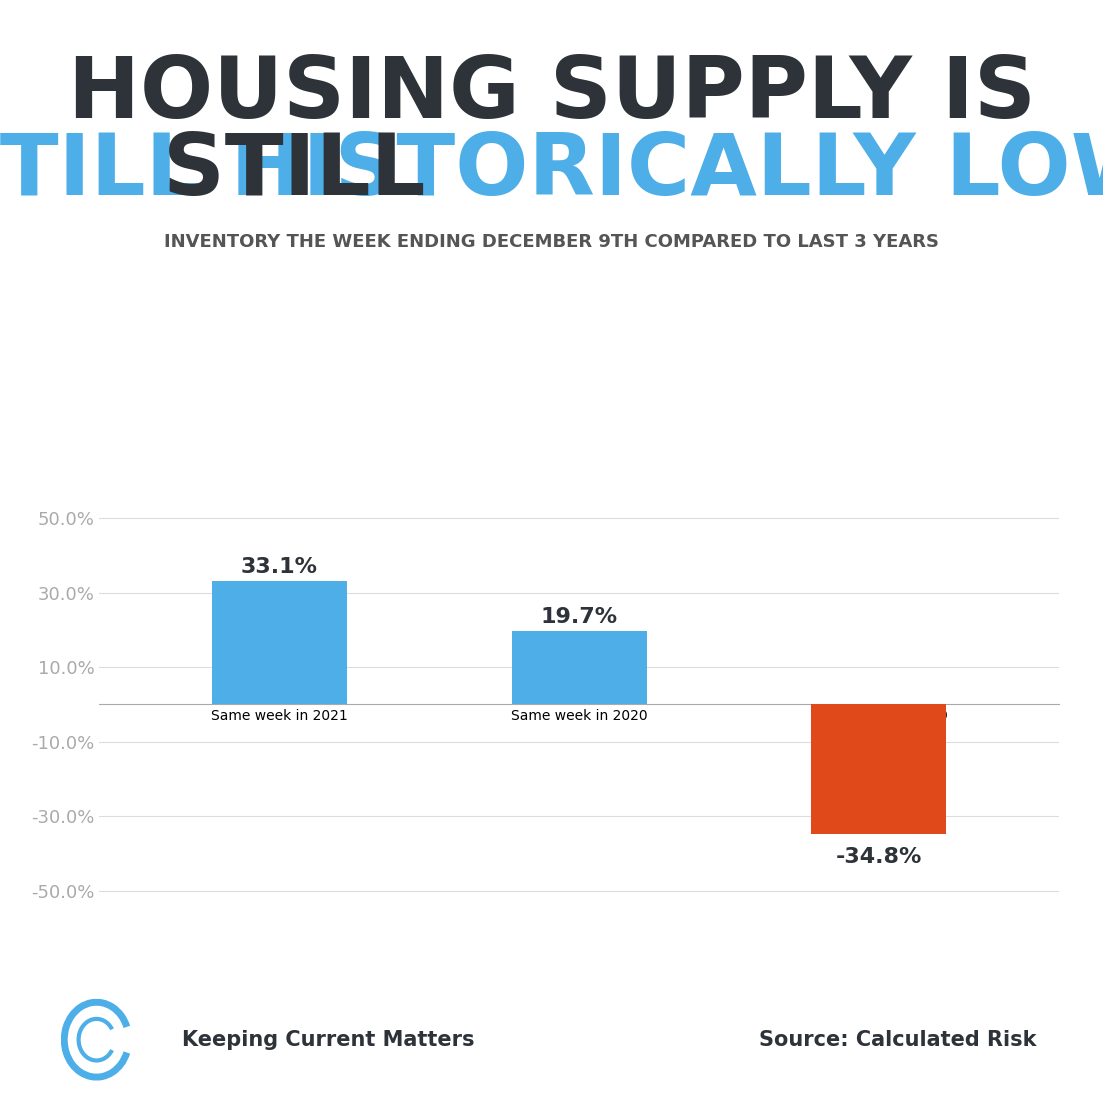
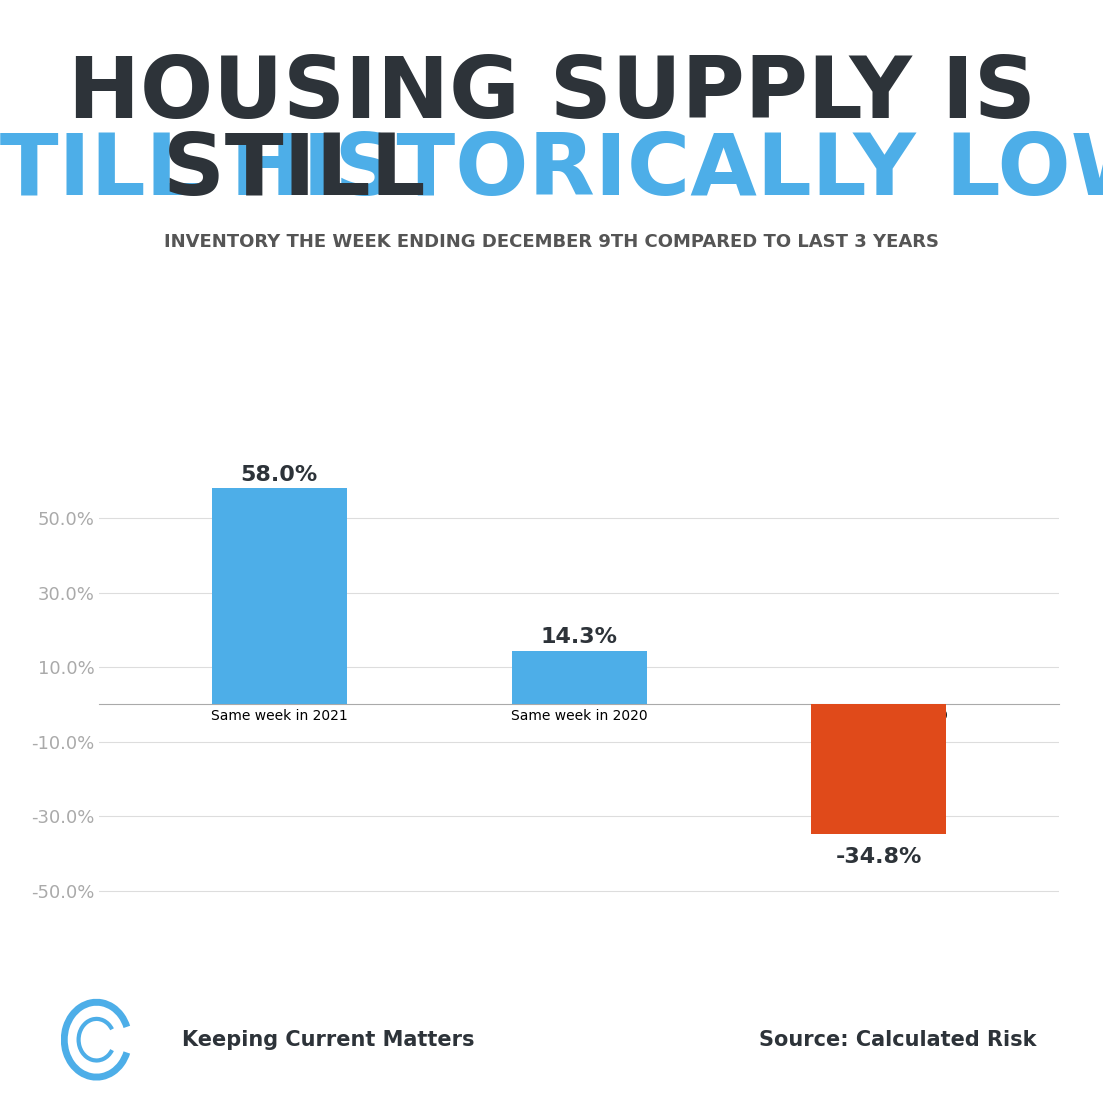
Same week in 2021: 33.1% -> 58.0%
Same week in 2020: 19.7% -> 14.3%
